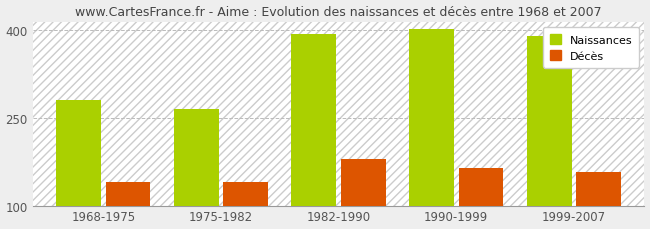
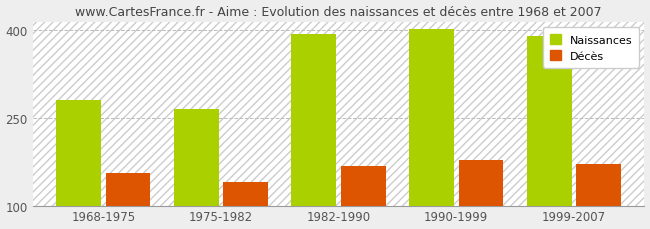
Décès/1968-1975: 140 -> 155
Décès/1982-1990: 180 -> 168
Décès/1990-1999: 164 -> 178
Décès/1999-2007: 158 -> 172
